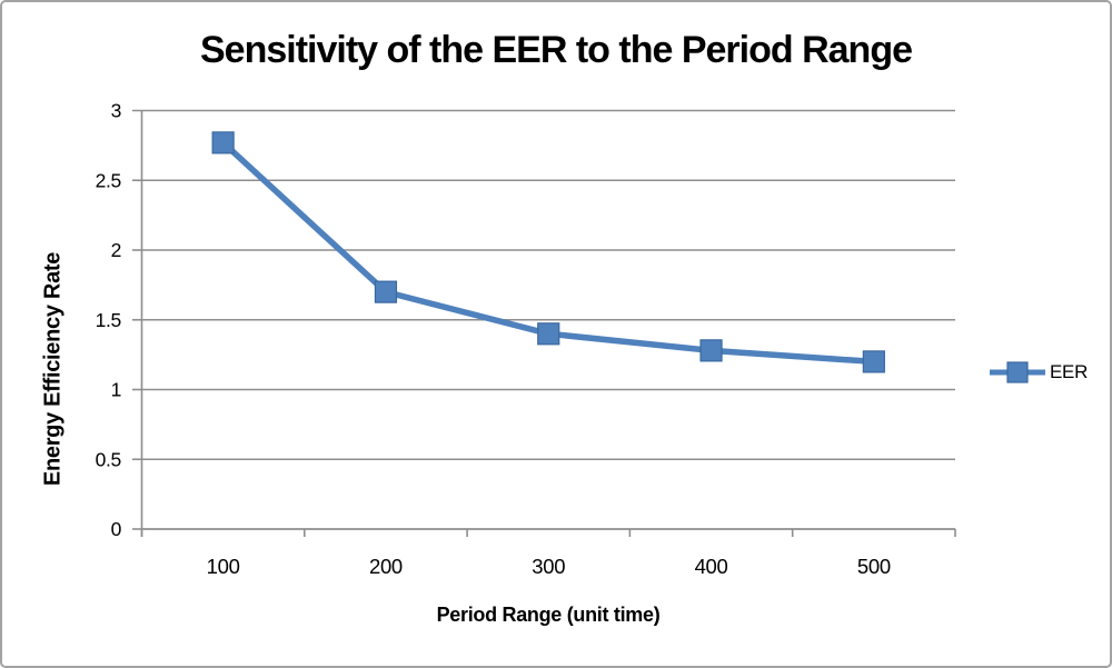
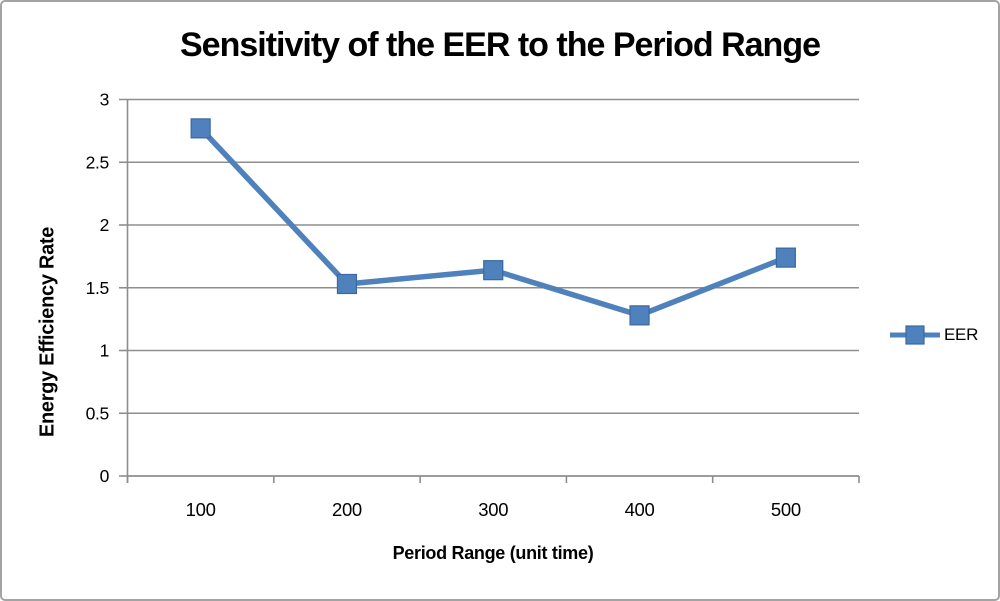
200: 1.70 -> 1.53
300: 1.40 -> 1.64
500: 1.20 -> 1.74
